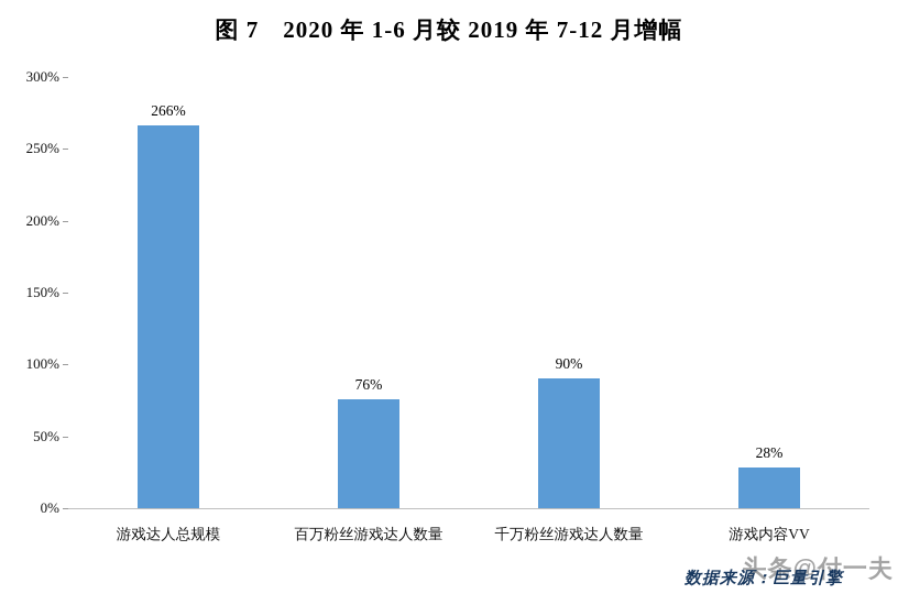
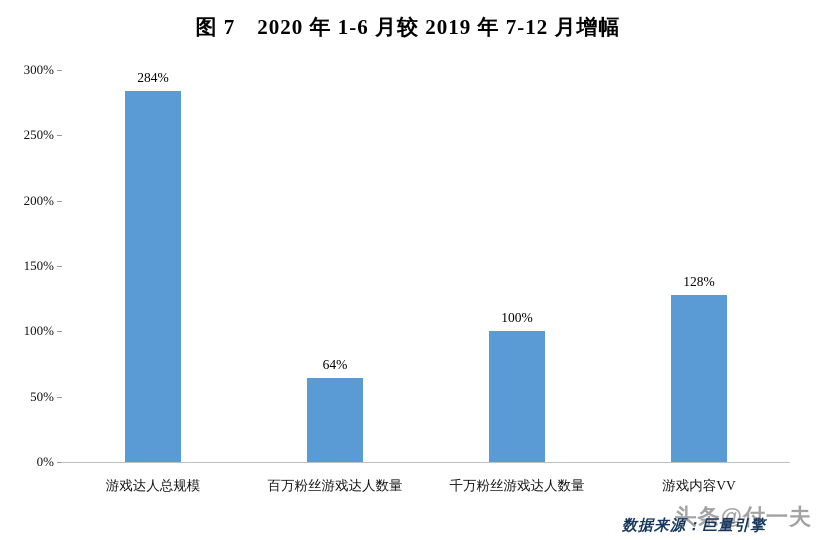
游戏达人总规模: 266% -> 284%
百万粉丝游戏达人数量: 76% -> 64%
千万粉丝游戏达人数量: 90% -> 100%
游戏内容VV: 28% -> 128%
